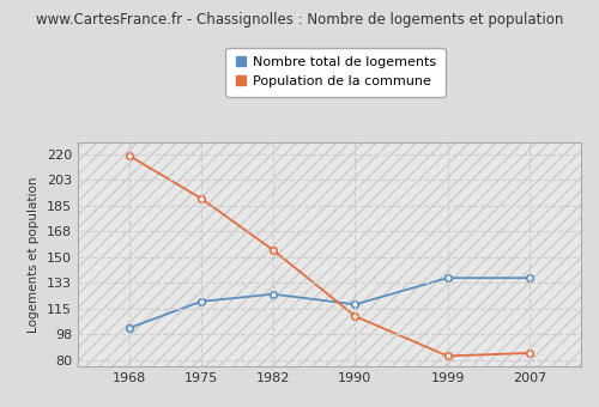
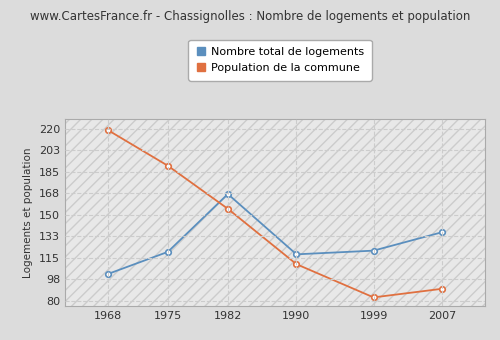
Nombre total de logements/1982: 125 -> 167
Nombre total de logements/1999: 136 -> 121
Population de la commune/2007: 85 -> 90
